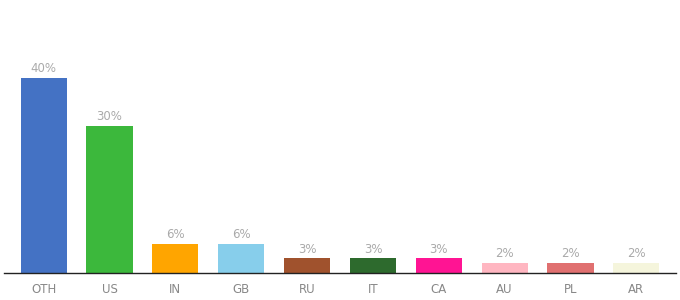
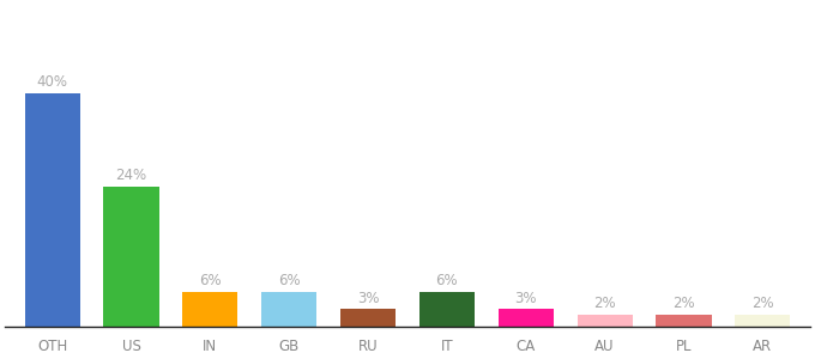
US: 30% -> 24%
IT: 3% -> 6%
